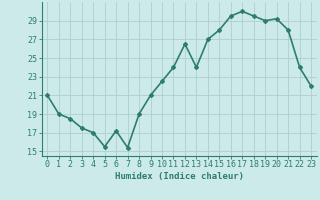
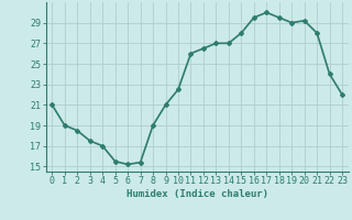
6: 17.2 -> 15.2
11: 24.0 -> 26.0
13: 24.0 -> 27.0
